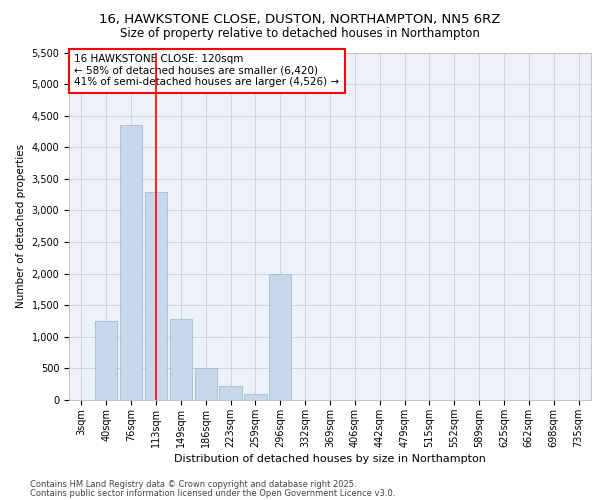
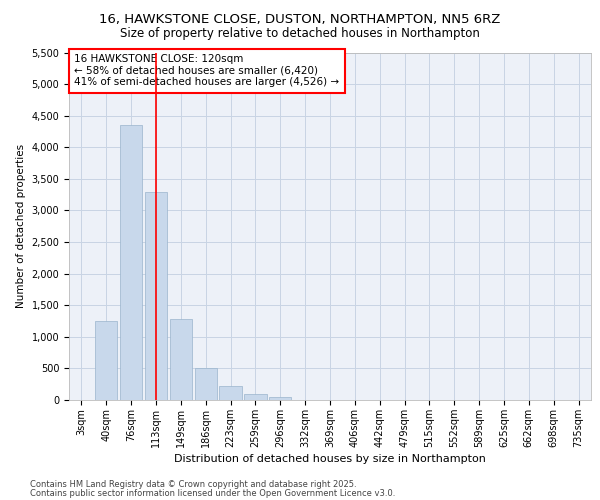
296sqm: 2,000 -> 50
